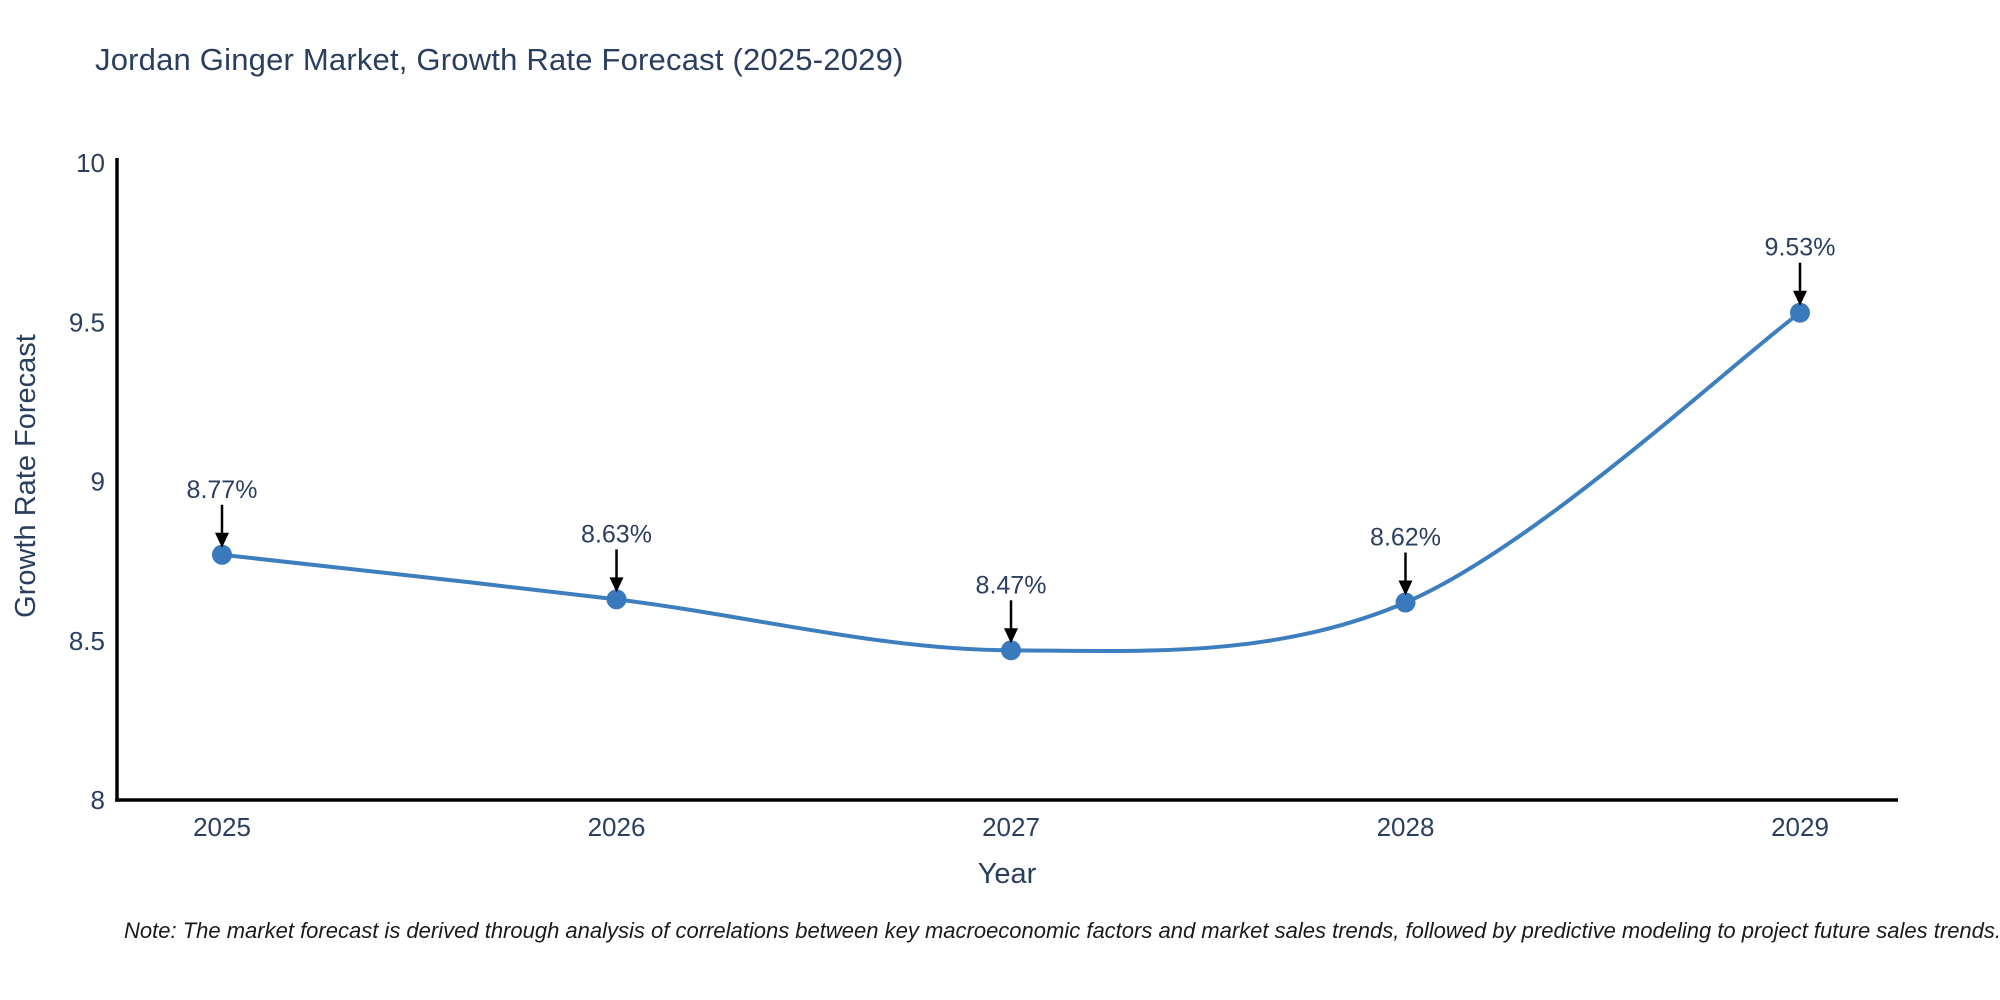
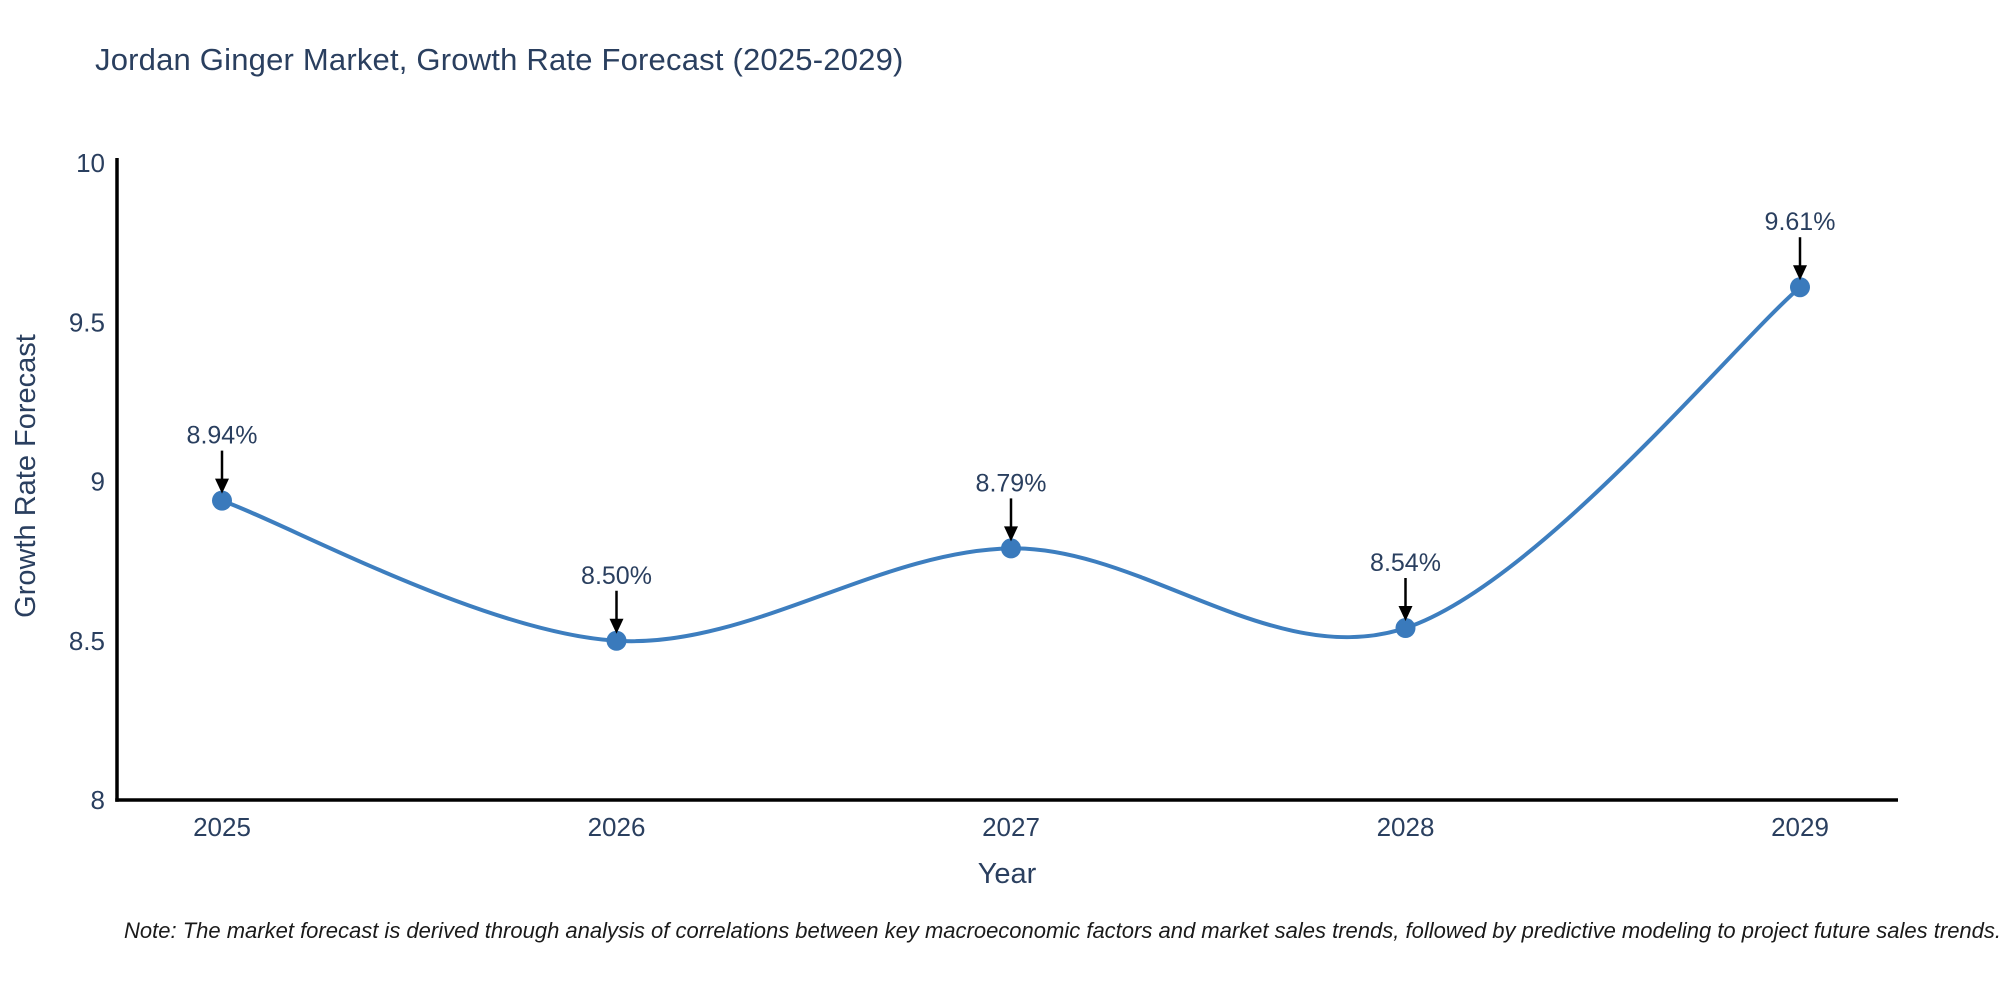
2025: 8.77% -> 8.94%
2026: 8.63% -> 8.50%
2027: 8.47% -> 8.79%
2028: 8.62% -> 8.54%
2029: 9.53% -> 9.61%
